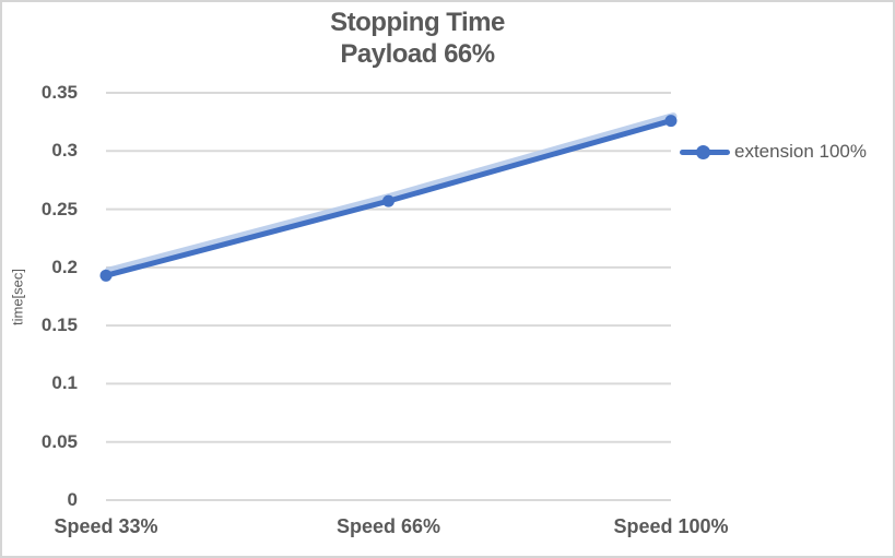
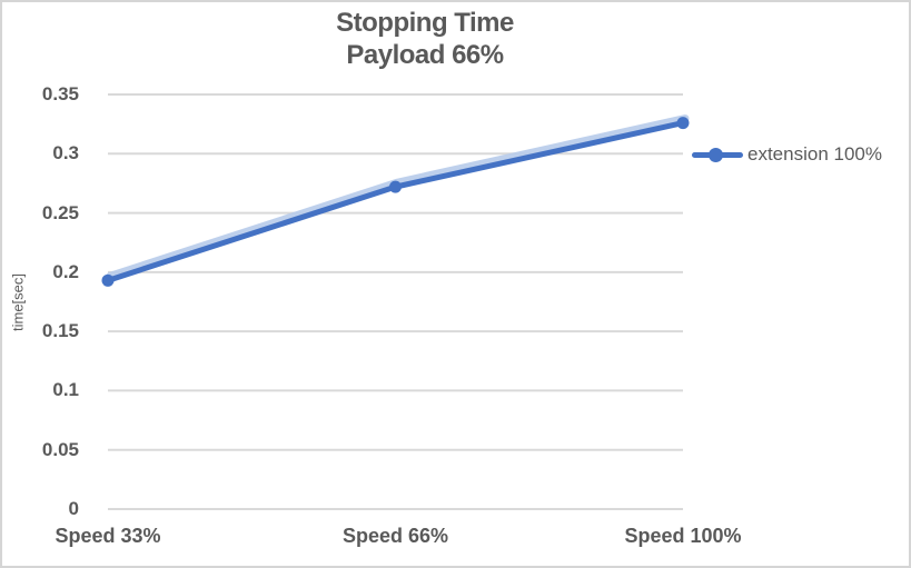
Speed 66%: 0.257 -> 0.272
